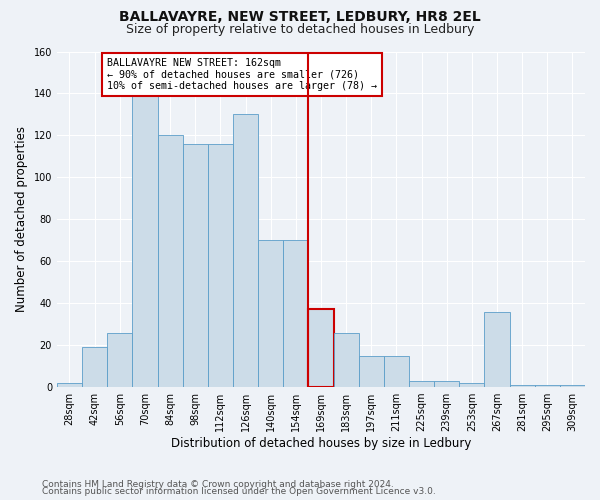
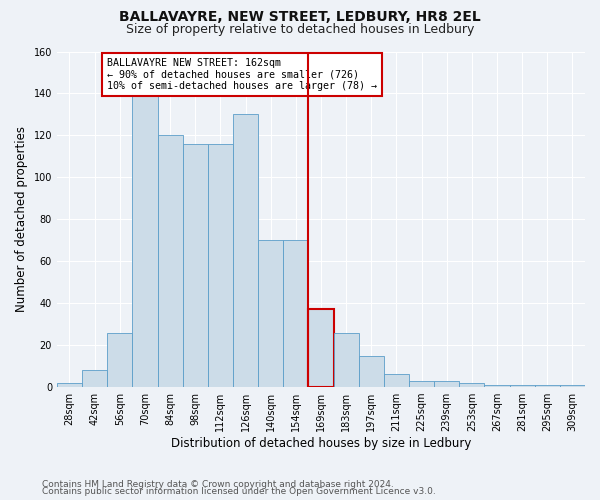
42sqm: 19 -> 8
211sqm: 15 -> 6
267sqm: 36 -> 1
